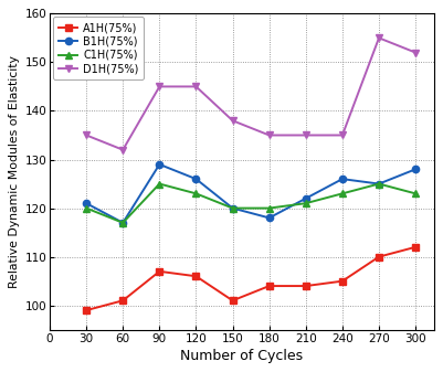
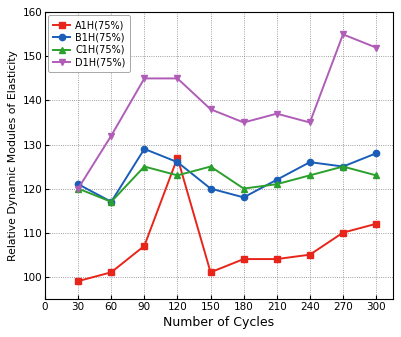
D1H(75%)/30: 135 -> 120
A1H(75%)/120: 106 -> 127
C1H(75%)/150: 120 -> 125
D1H(75%)/210: 135 -> 137
